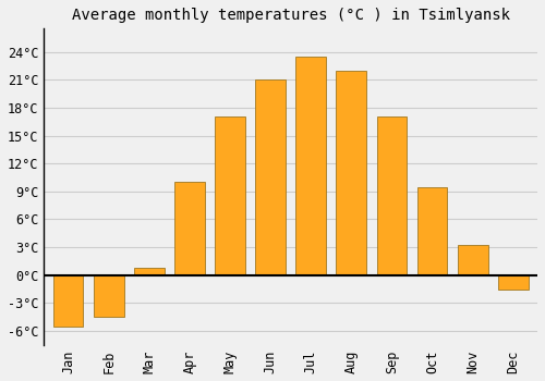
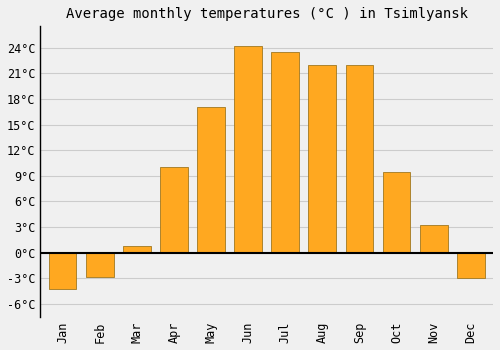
Jan: -5.5°C -> -4.2°C
Feb: -4.5°C -> -2.8°C
Jun: 21.0°C -> 24.2°C
Sep: 17.0°C -> 22.0°C
Dec: -1.5°C -> -3.0°C
